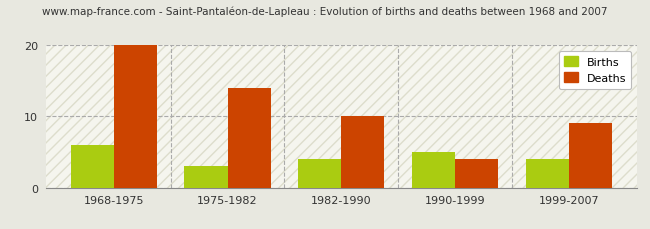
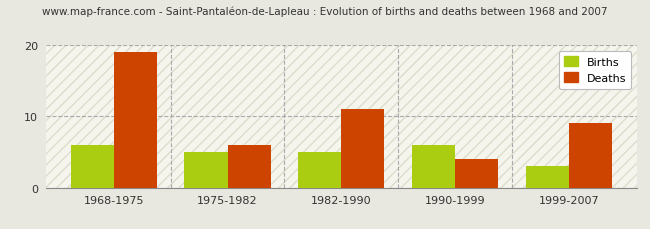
Deaths/1968-1975: 20 -> 19
Births/1975-1982: 3 -> 5
Deaths/1975-1982: 14 -> 6
Births/1982-1990: 4 -> 5
Deaths/1982-1990: 10 -> 11
Births/1990-1999: 5 -> 6
Births/1999-2007: 4 -> 3
